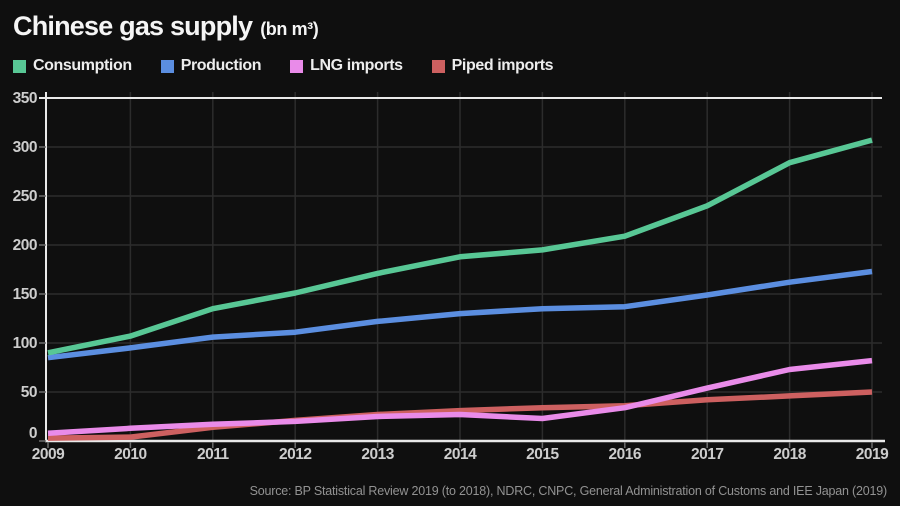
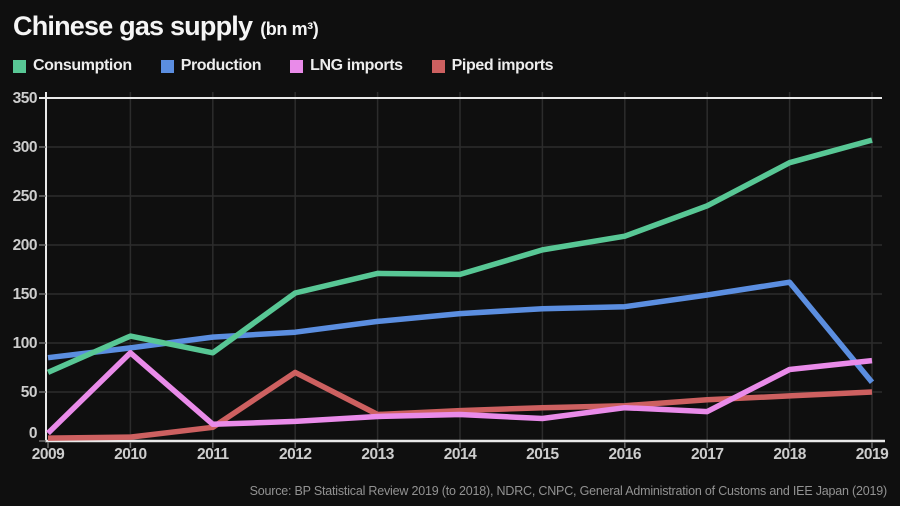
Consumption/2009: 90 -> 70
LNG imports/2010: 10 -> 90
Consumption/2011: 140 -> 90
Piped imports/2012: 20 -> 70
Consumption/2014: 190 -> 170
LNG imports/2017: 50 -> 30
Production/2019: 170 -> 60
